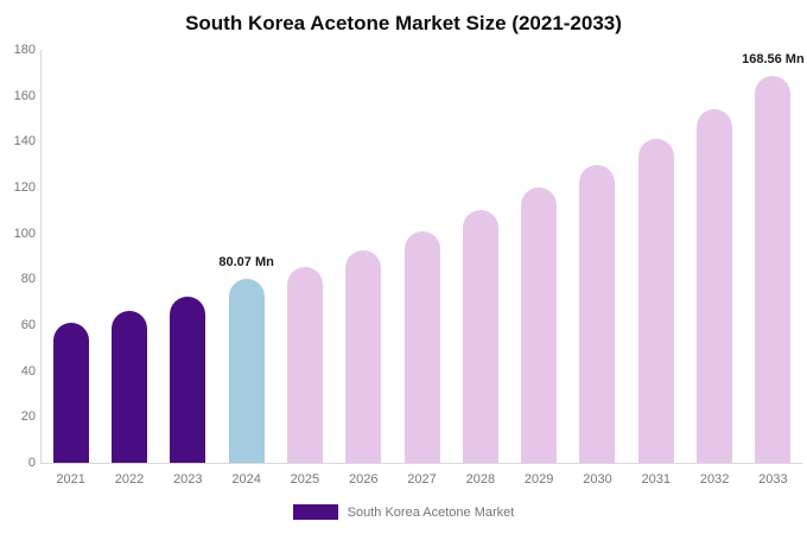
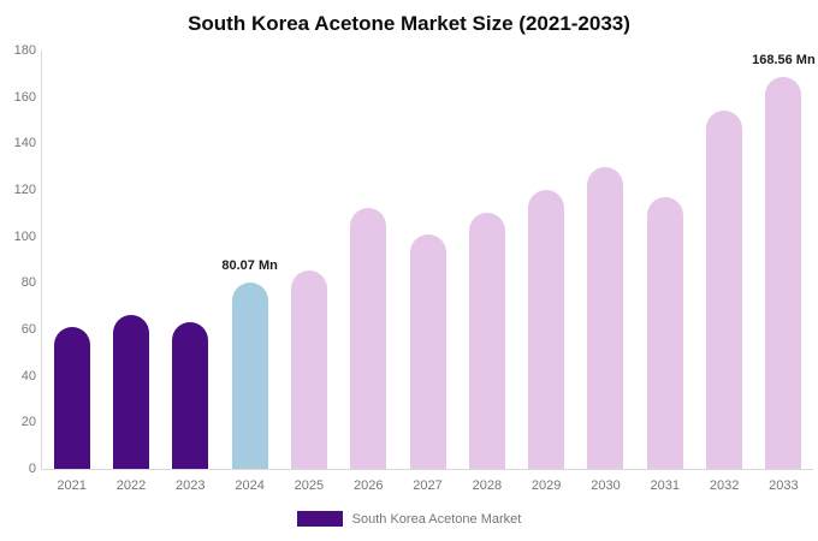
2023: 72 -> 63
2026: 92 -> 112
2031: 141 -> 117
